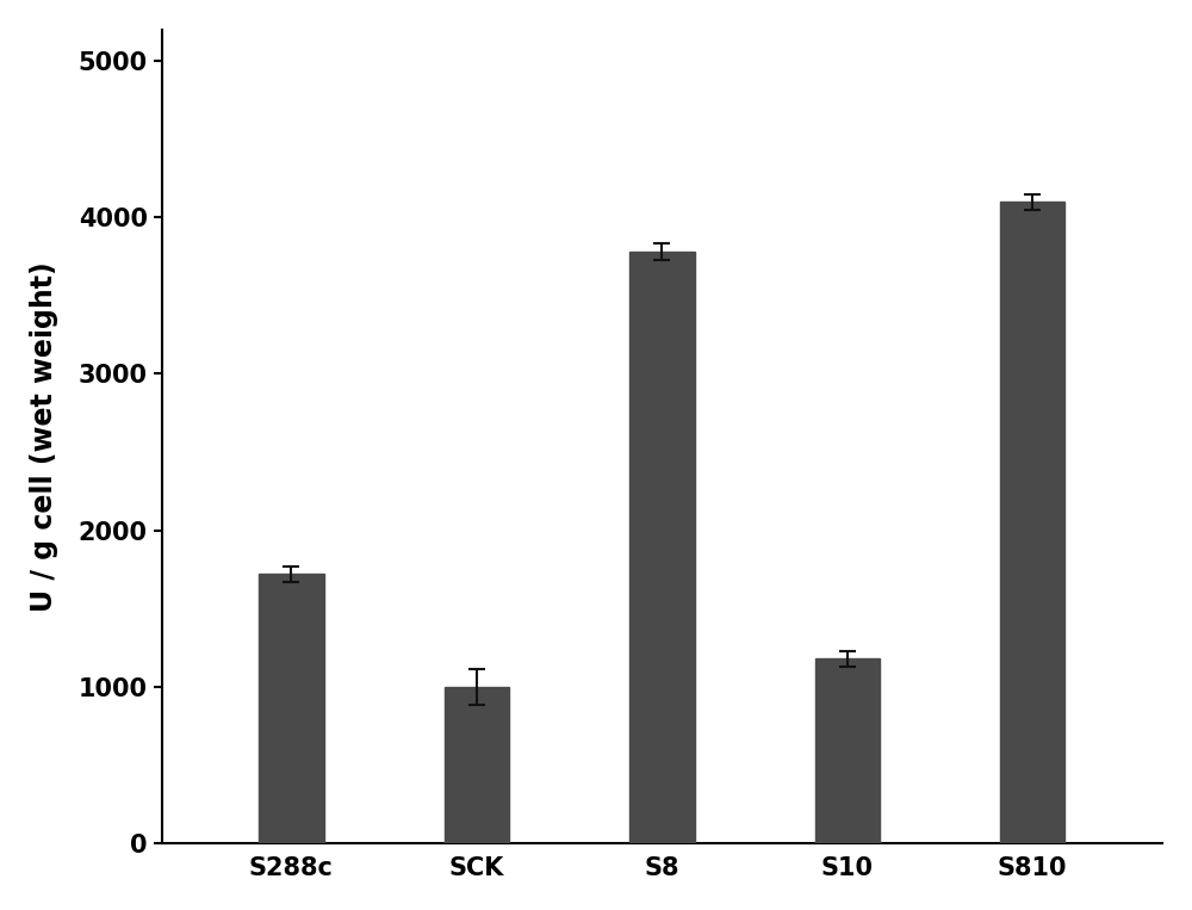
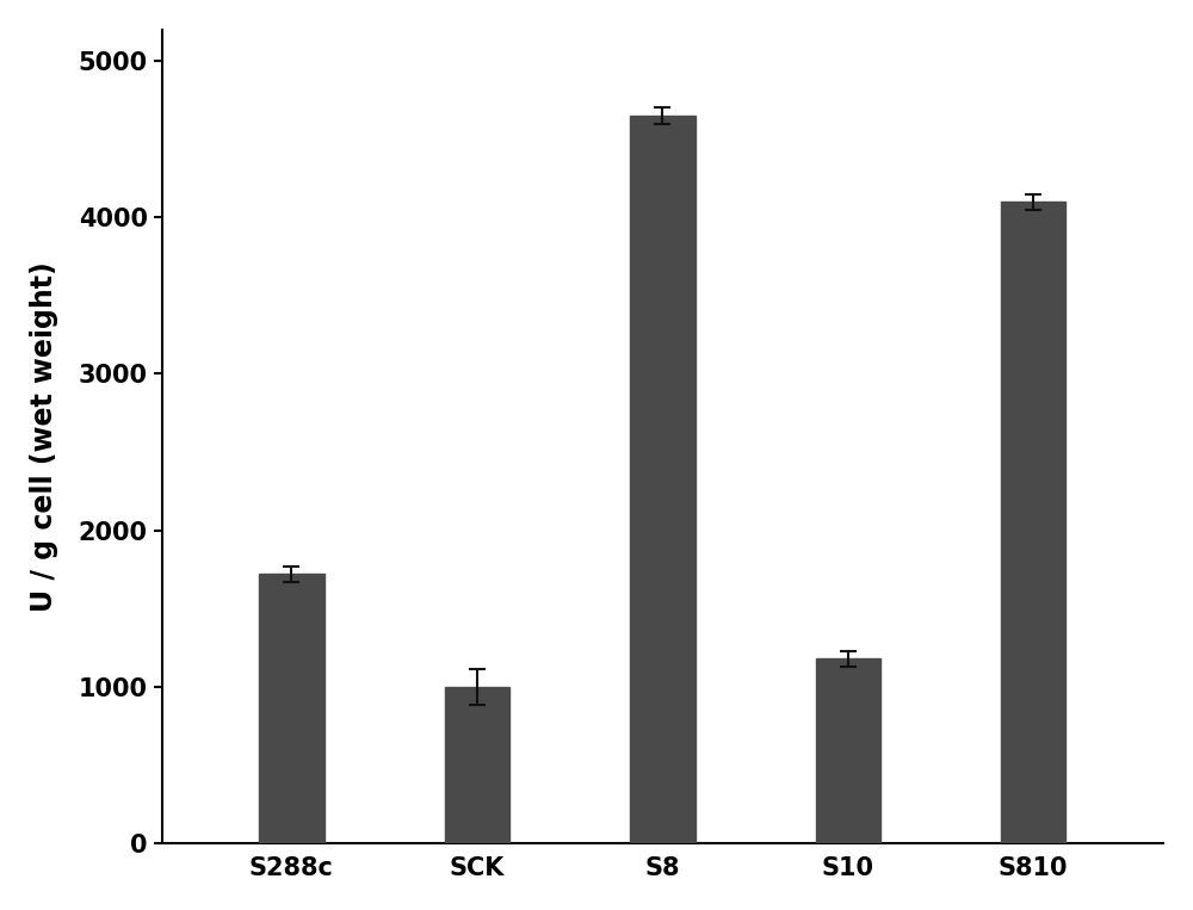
S8: 3780 -> 4650
